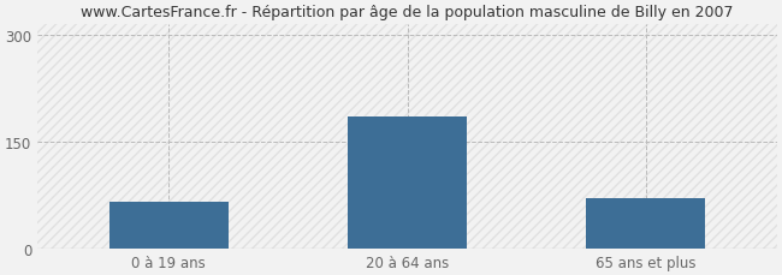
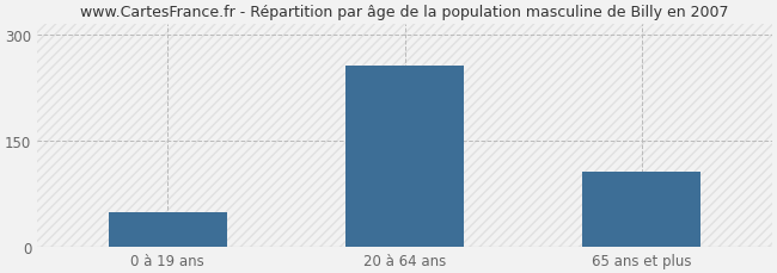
0 à 19 ans: 65 -> 48
20 à 64 ans: 185 -> 256
65 ans et plus: 70 -> 106
